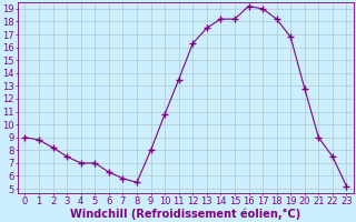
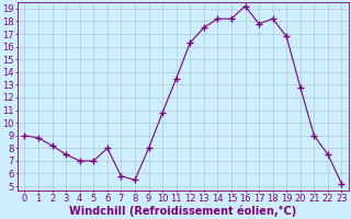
6: 6.3 -> 8.0
17: 19.0 -> 17.8
